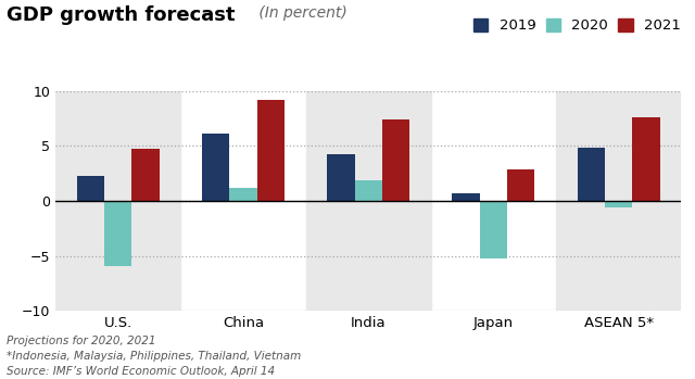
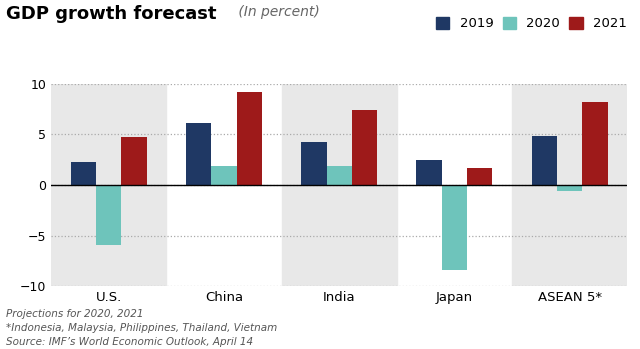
2020/China: 1.2 -> 1.9
2019/Japan: 0.7 -> 2.5
2020/Japan: -5.2 -> -8.4
2021/Japan: 2.9 -> 1.7
2021/ASEAN 5*: 7.6 -> 8.2
